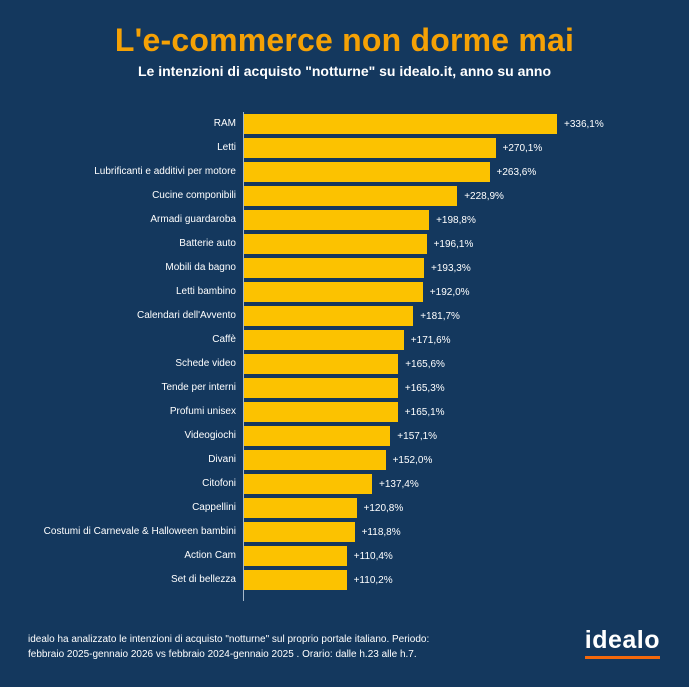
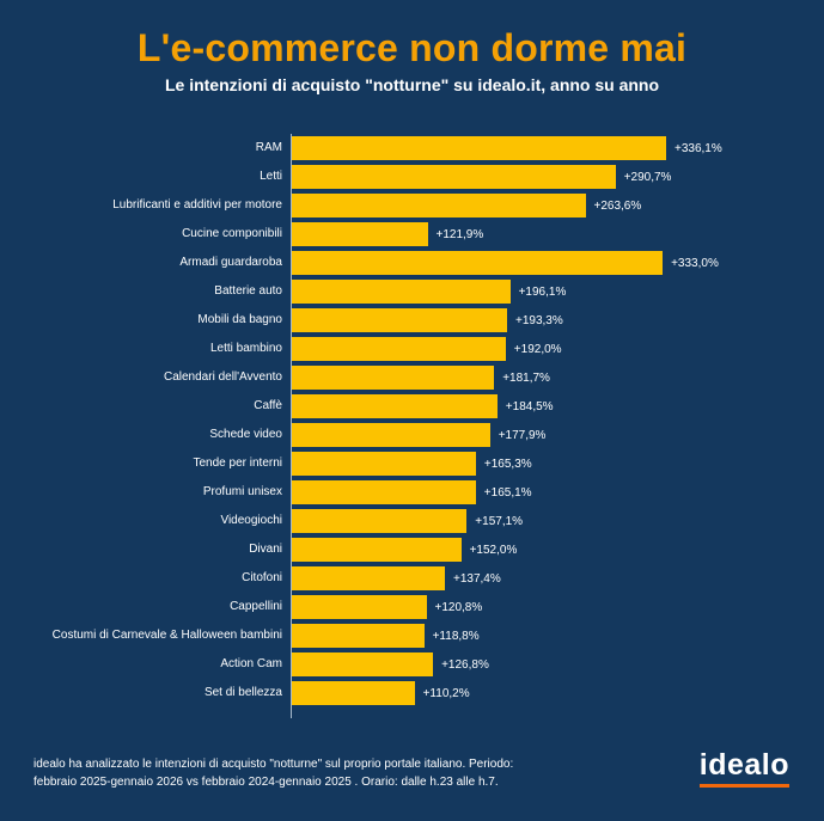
Letti: +270,1% -> +290,7%
Cucine componibili: +228,9% -> +121,9%
Armadi guardaroba: +198,8% -> +333,0%
Caffè: +171,6% -> +184,5%
Schede video: +165,6% -> +177,9%
Action Cam: +110,4% -> +126,8%
